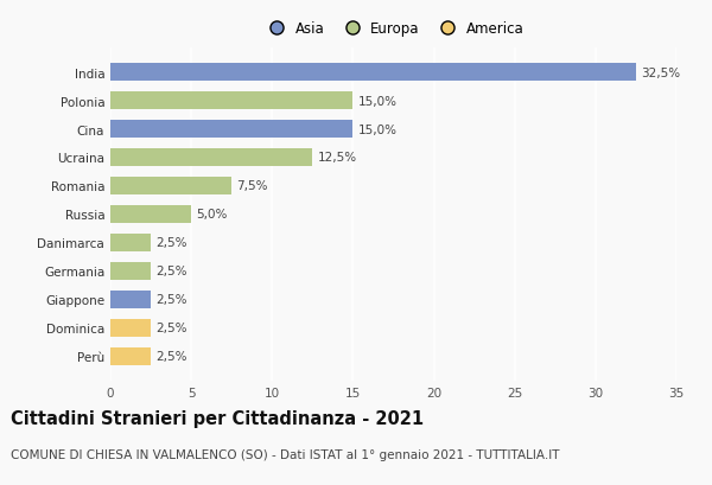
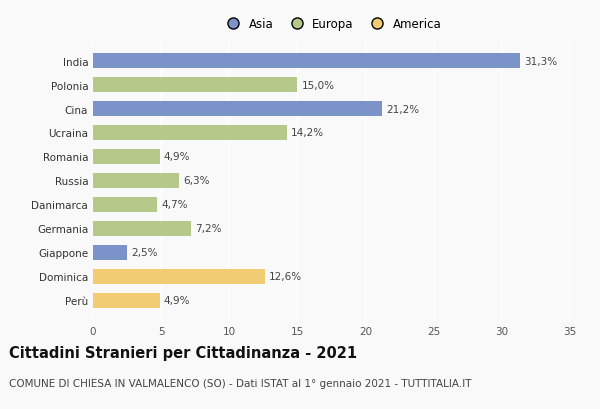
India: 32,5% -> 31,3%
Cina: 15,0% -> 21,2%
Ucraina: 12,5% -> 14,2%
Romania: 7,5% -> 4,9%
Russia: 5,0% -> 6,3%
Danimarca: 2,5% -> 4,7%
Germania: 2,5% -> 7,2%
Dominica: 2,5% -> 12,6%
Perù: 2,5% -> 4,9%
